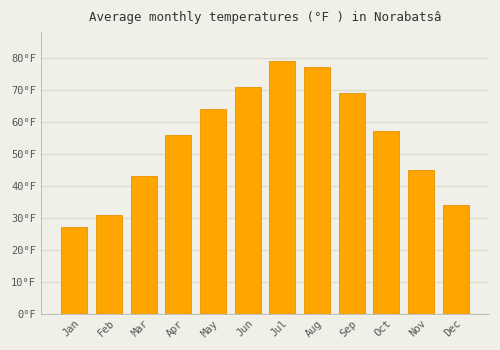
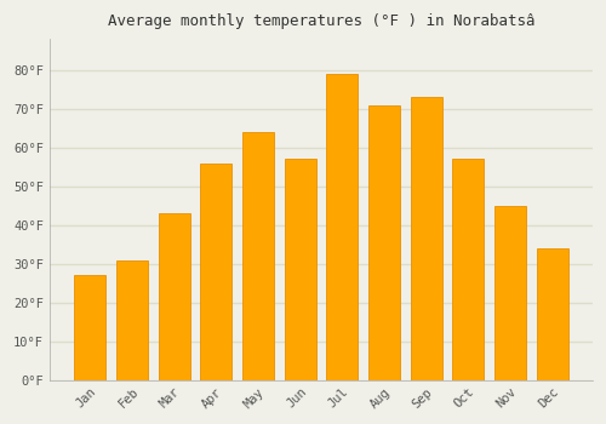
Jun: 71°F -> 57°F
Aug: 77°F -> 71°F
Sep: 69°F -> 73°F
